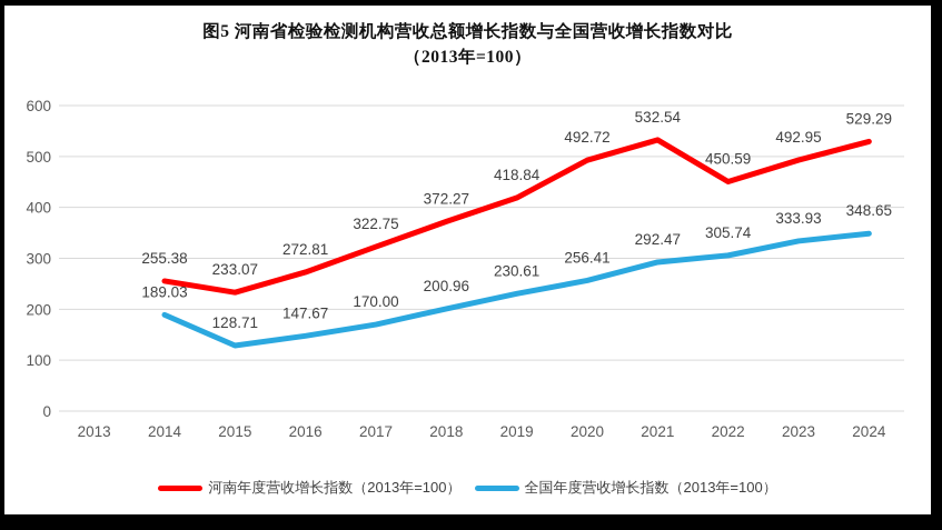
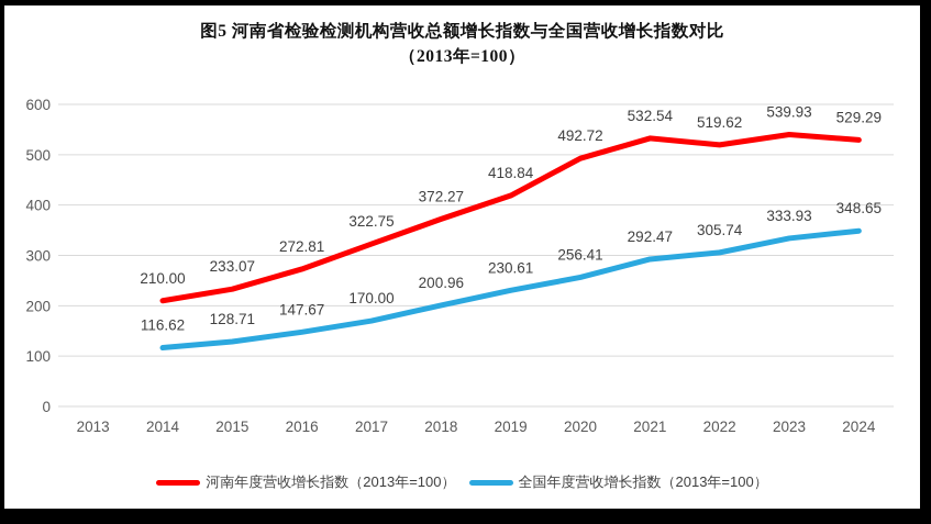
河南年度营收增长指数（2013年=100）/2014: 255.38 -> 210.00
全国年度营收增长指数（2013年=100）/2014: 189.03 -> 116.62
河南年度营收增长指数（2013年=100）/2022: 450.59 -> 519.62
河南年度营收增长指数（2013年=100）/2023: 492.95 -> 539.93
